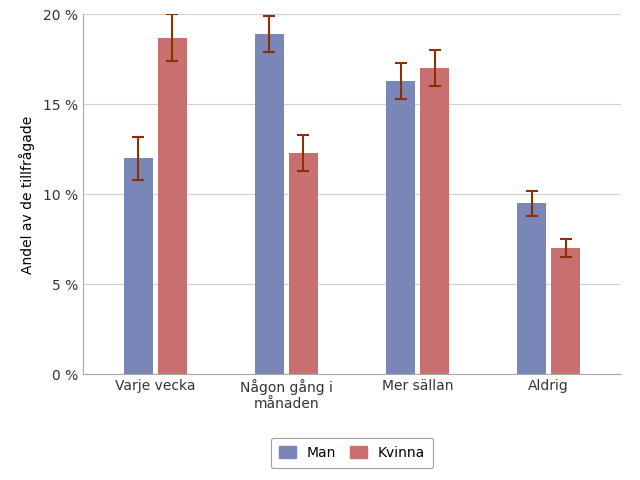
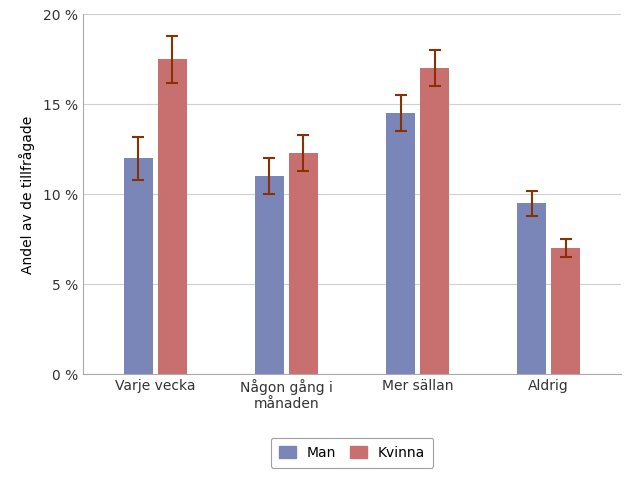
Kvinna/Varje vecka: 18.7 % -> 17.5 %
Man/Någon gång i månaden: 18.9 % -> 11.0 %
Man/Mer sällan: 16.3 % -> 14.5 %
